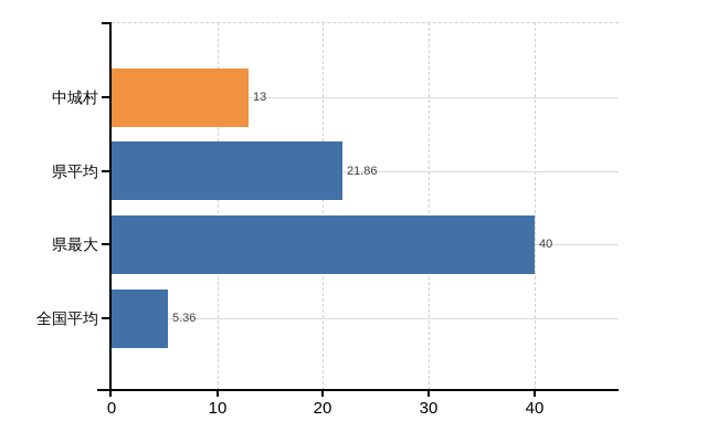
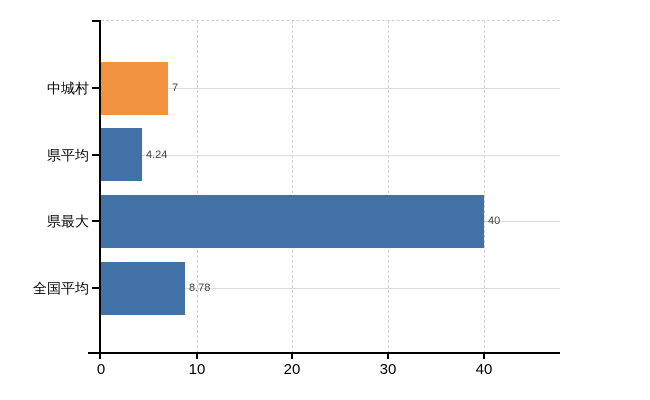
中城村: 13 -> 7
県平均: 21.86 -> 4.24
全国平均: 5.36 -> 8.78
